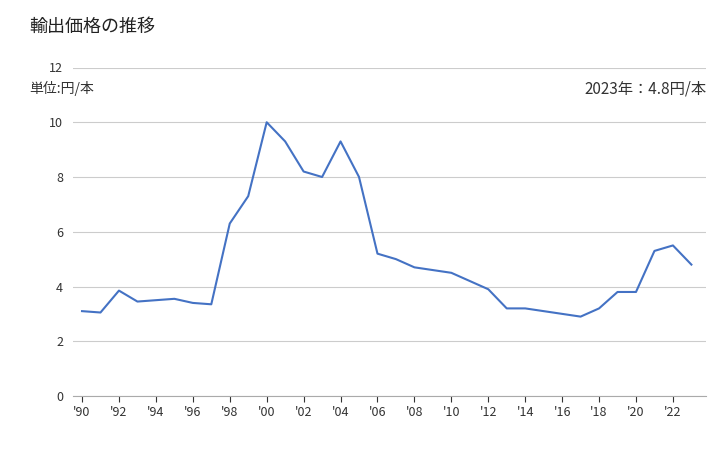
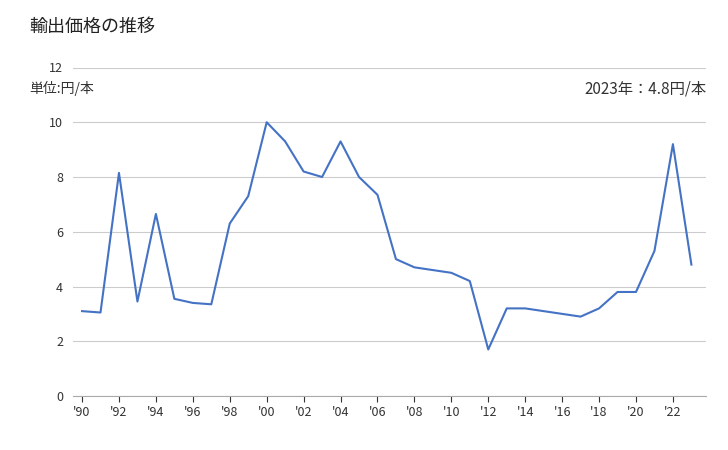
'92: 3.85 -> 8.15
'94: 3.50 -> 6.65
'06: 5.20 -> 7.35
'12: 3.90 -> 1.70
'22: 5.50 -> 9.20
